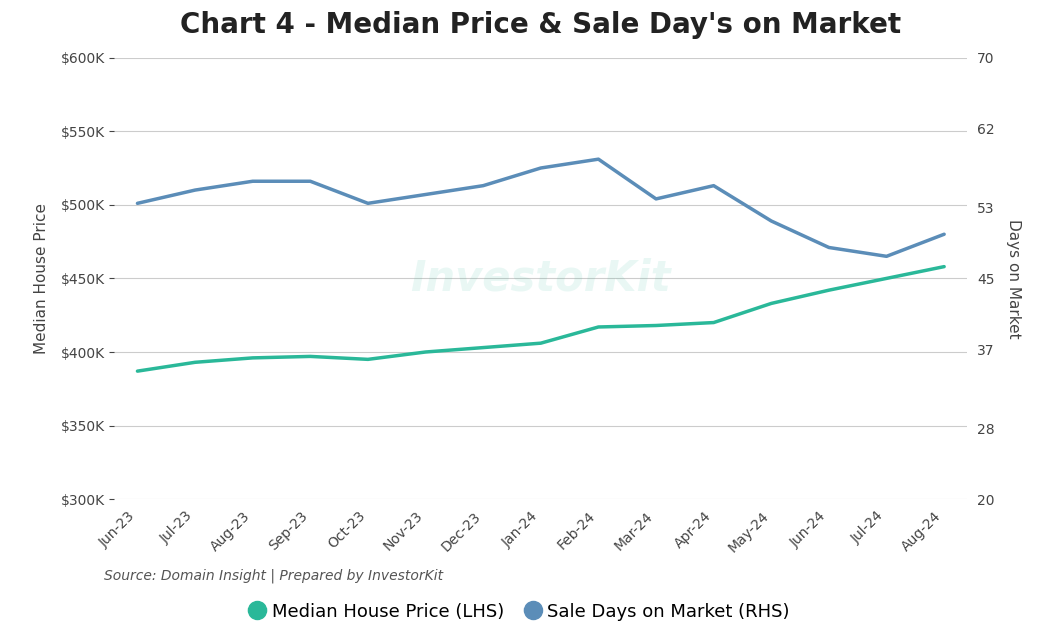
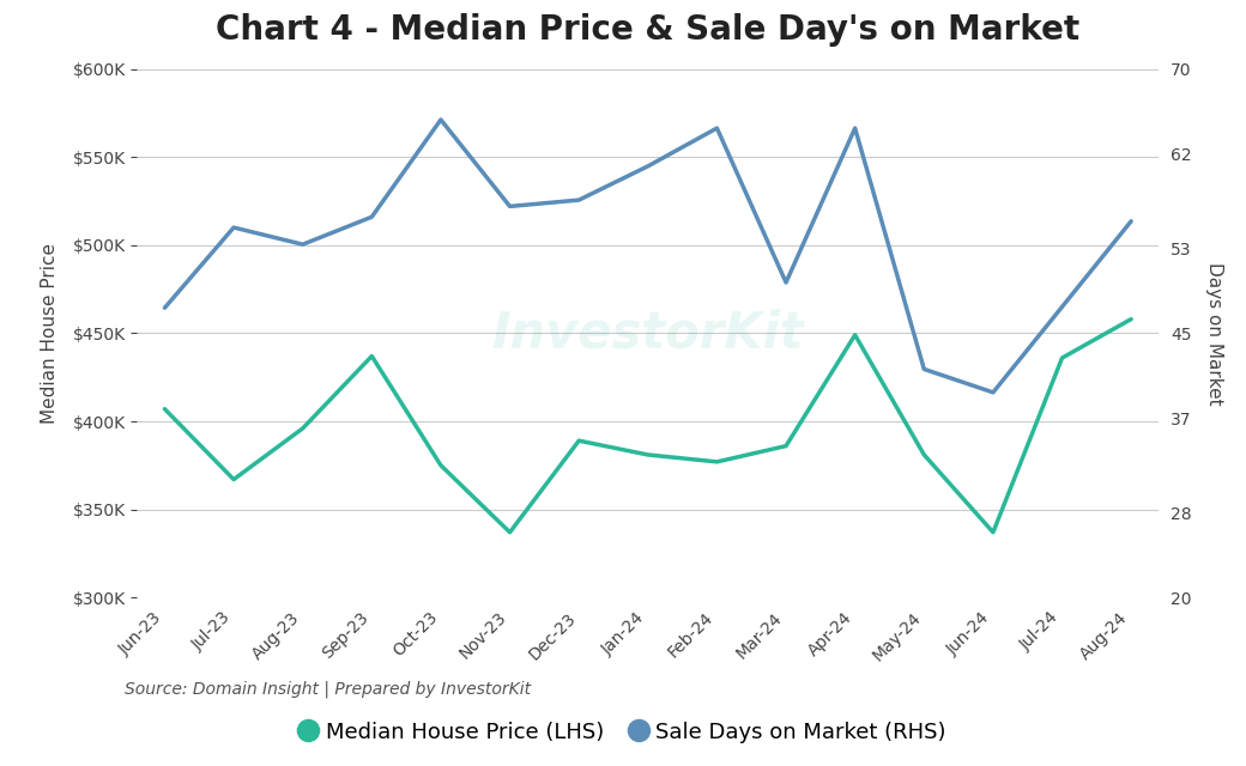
Median House Price (LHS)/Jun-23: $387K -> $407K
Sale Days on Market (RHS)/Jun-23: 53.5 -> 47.4
Median House Price (LHS)/Jul-23: $393K -> $367K
Sale Days on Market (RHS)/Aug-23: 56.0 -> 53.4
Median House Price (LHS)/Sep-23: $397K -> $437K
Median House Price (LHS)/Oct-23: $395K -> $375K
Sale Days on Market (RHS)/Oct-23: 53.5 -> 65.2
Median House Price (LHS)/Nov-23: $400K -> $337K
Sale Days on Market (RHS)/Nov-23: 54.5 -> 57.0
Median House Price (LHS)/Dec-23: $403K -> $389K
Sale Days on Market (RHS)/Dec-23: 55.5 -> 57.6
Median House Price (LHS)/Jan-24: $406K -> $381K
Sale Days on Market (RHS)/Jan-24: 57.5 -> 60.8
Median House Price (LHS)/Feb-24: $417K -> $377K
Sale Days on Market (RHS)/Feb-24: 58.5 -> 64.4
Median House Price (LHS)/Mar-24: $418K -> $386K
Sale Days on Market (RHS)/Mar-24: 54.0 -> 49.8
Median House Price (LHS)/Apr-24: $420K -> $449K
Sale Days on Market (RHS)/Apr-24: 55.5 -> 64.4
Median House Price (LHS)/May-24: $433K -> $381K
Sale Days on Market (RHS)/May-24: 51.5 -> 41.6
Median House Price (LHS)/Jun-24: $442K -> $337K
Sale Days on Market (RHS)/Jun-24: 48.5 -> 39.4
Median House Price (LHS)/Jul-24: $450K -> $436K
Sale Days on Market (RHS)/Aug-24: 50.0 -> 55.6
